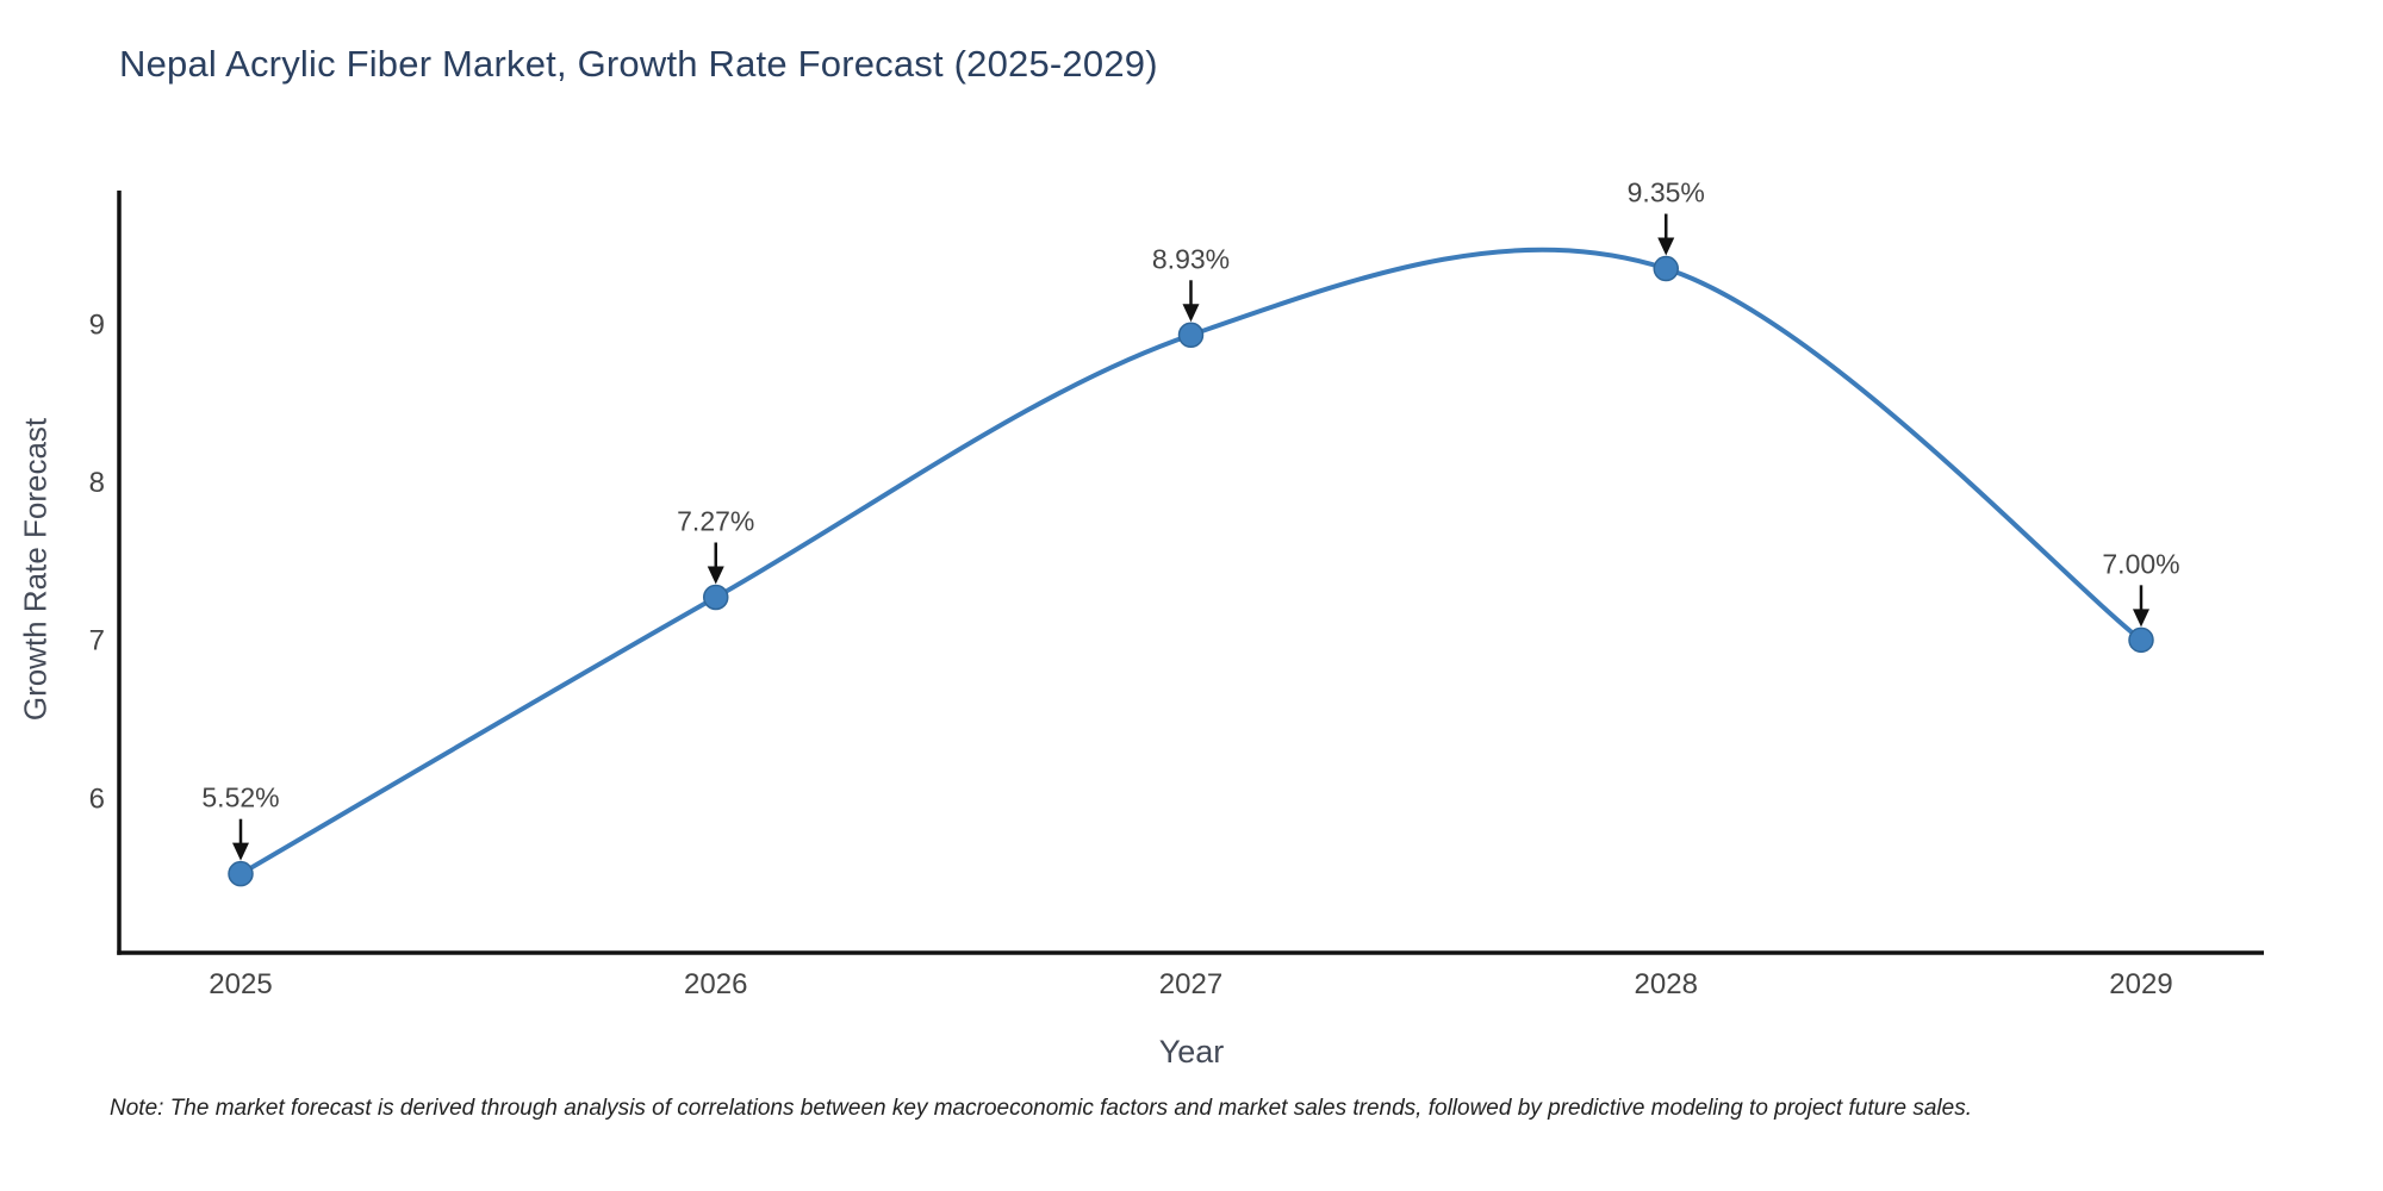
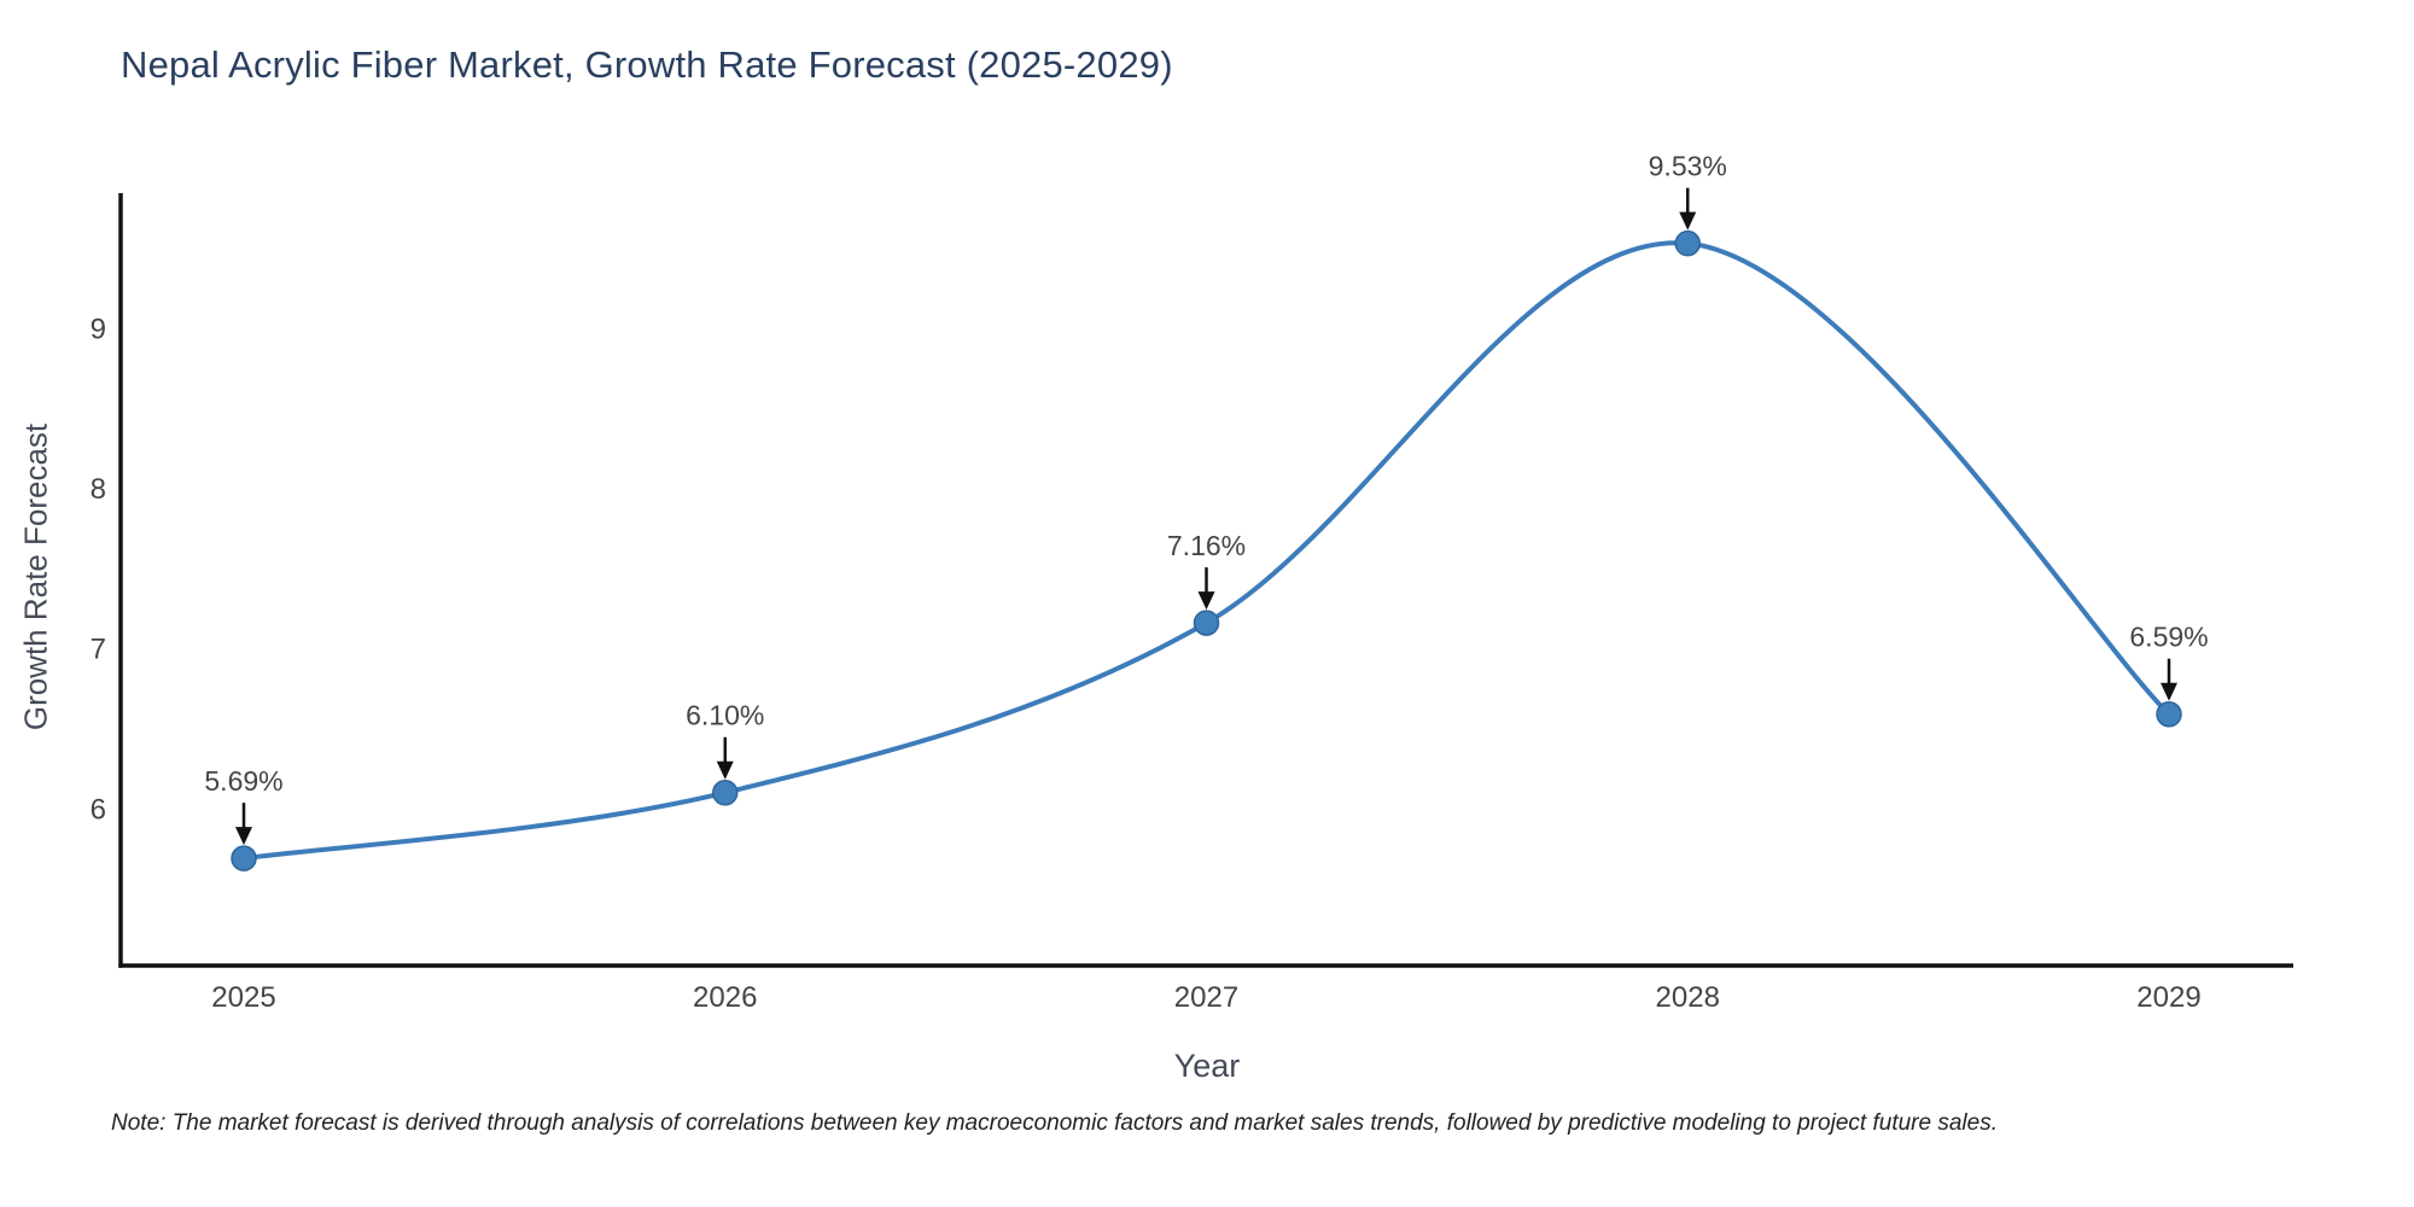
2025: 5.52% -> 5.69%
2026: 7.27% -> 6.10%
2027: 8.93% -> 7.16%
2028: 9.35% -> 9.53%
2029: 7.00% -> 6.59%
